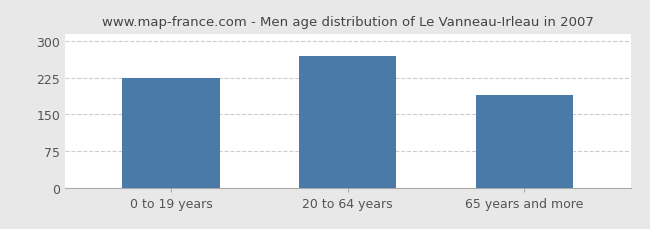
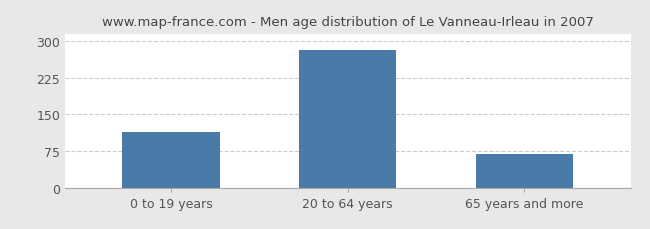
0 to 19 years: 225 -> 113
20 to 64 years: 270 -> 282
65 years and more: 190 -> 68
